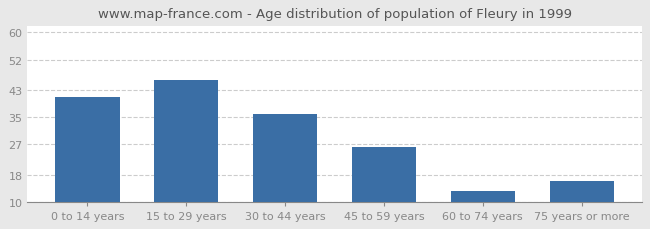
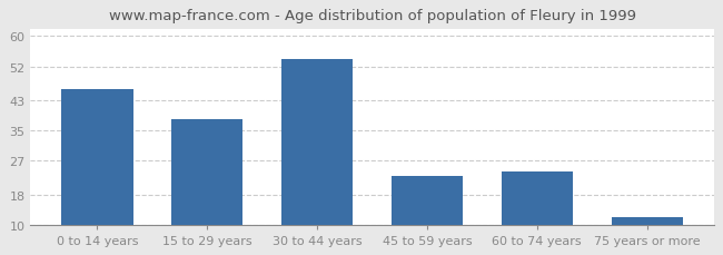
0 to 14 years: 41 -> 46
15 to 29 years: 46 -> 38
30 to 44 years: 36 -> 54
45 to 59 years: 26 -> 23
60 to 74 years: 13 -> 24
75 years or more: 16 -> 12
